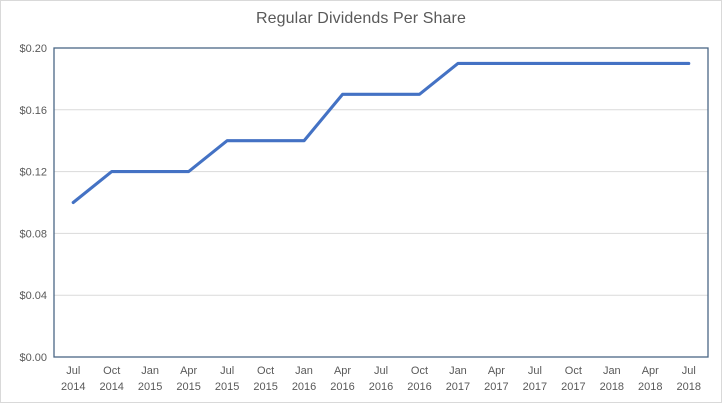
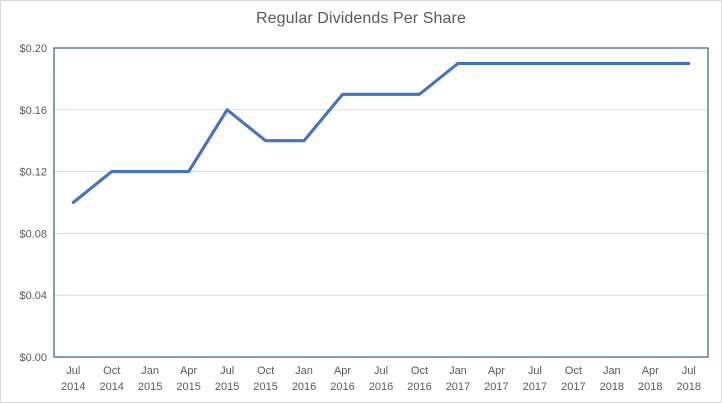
Jul 2015: $0.14 -> $0.16
